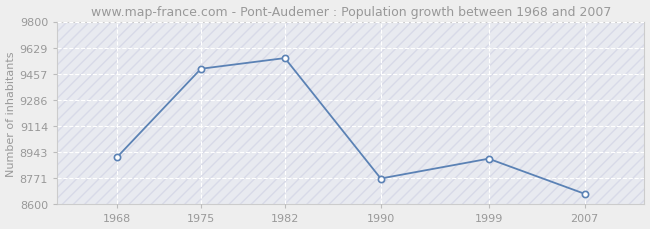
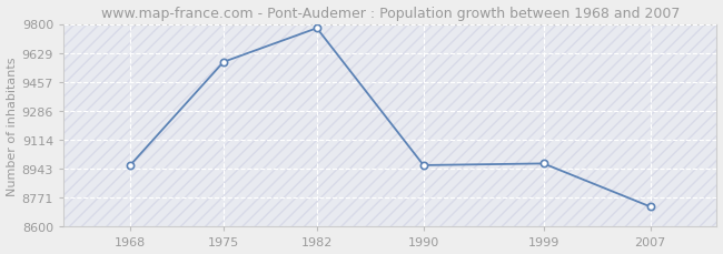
1968: 8910 -> 8960
1975: 9490 -> 9580
1982: 9560 -> 9780
1990: 8770 -> 8960
1999: 8900 -> 8970
2007: 8670 -> 8720
